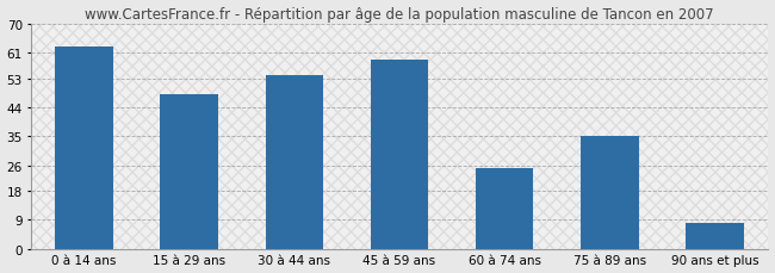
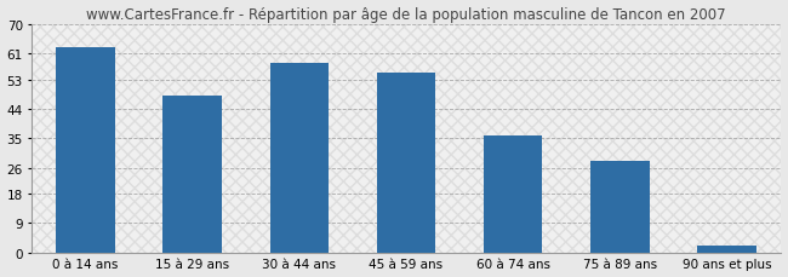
30 à 44 ans: 54 -> 58
45 à 59 ans: 59 -> 55
60 à 74 ans: 25 -> 36
75 à 89 ans: 35 -> 28
90 ans et plus: 8 -> 2
